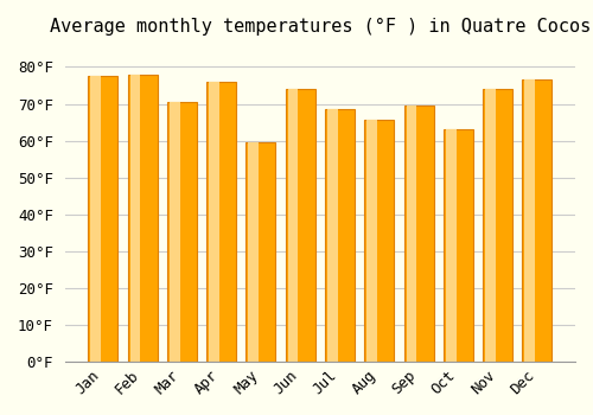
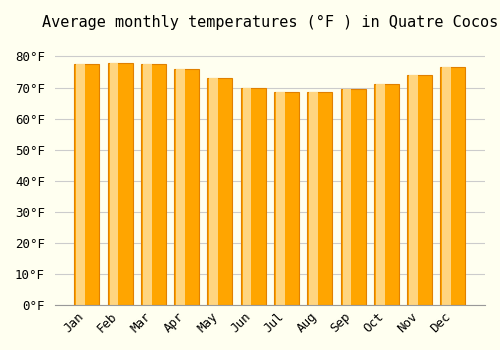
Mar: 70.5°F -> 77.5°F
May: 59.5°F -> 73.0°F
Jun: 74.0°F -> 70.0°F
Aug: 65.5°F -> 68.5°F
Oct: 63.0°F -> 71.0°F
